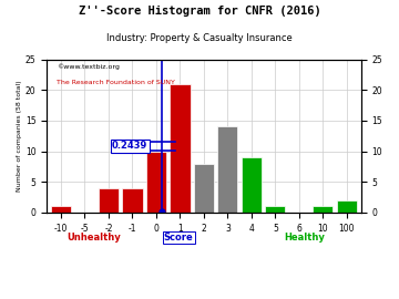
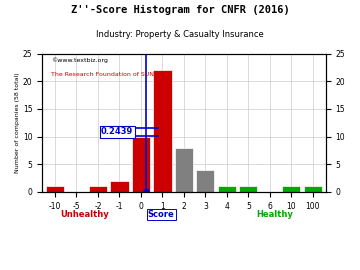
-2: 4 -> 1
-1: 4 -> 2
1: 21 -> 22
3: 14 -> 4
4: 9 -> 1
100: 2 -> 1
